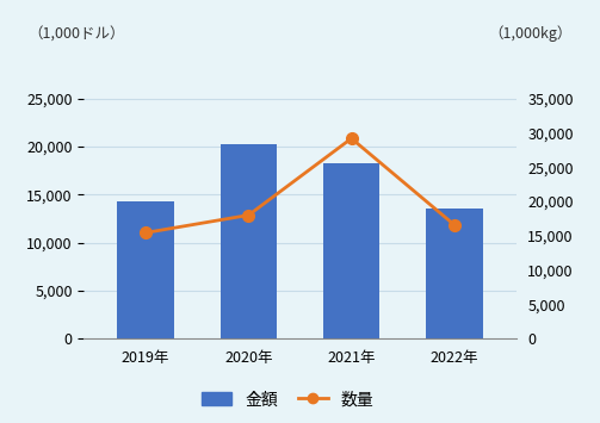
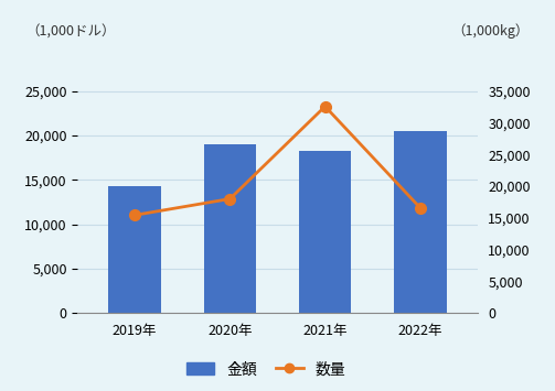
金額/2020年: 20,200 -> 19,000
数量/2021年: 29,200 -> 32,600
金額/2022年: 13,600 -> 20,500
